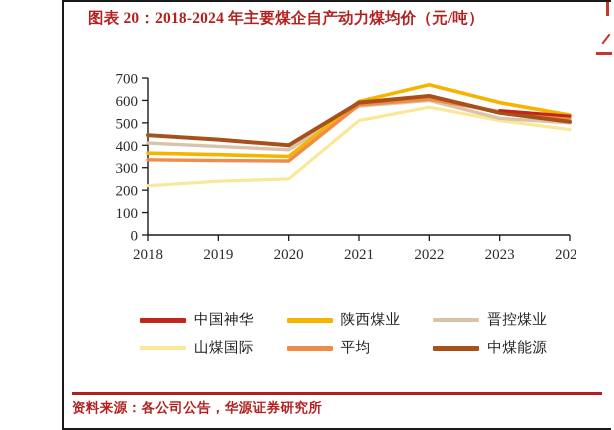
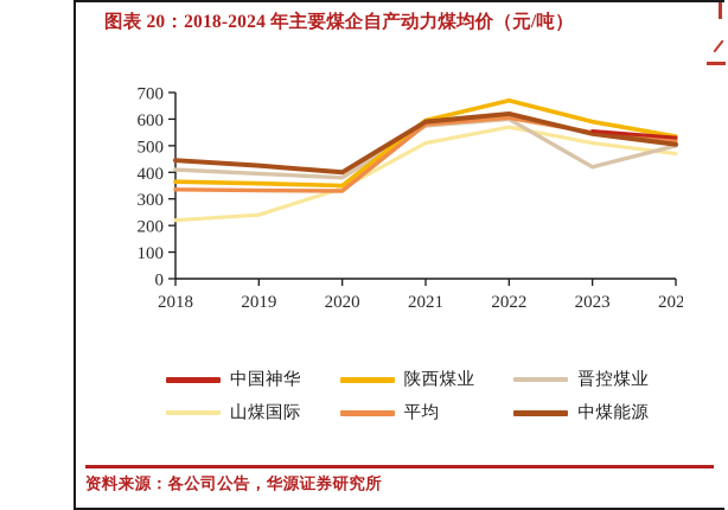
山煤国际/2020: 250 -> 340
晋控煤业/2023: 520 -> 420
